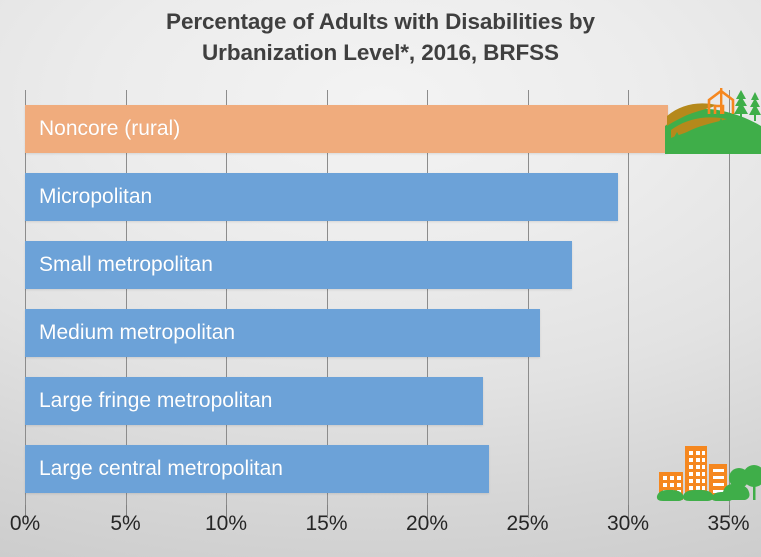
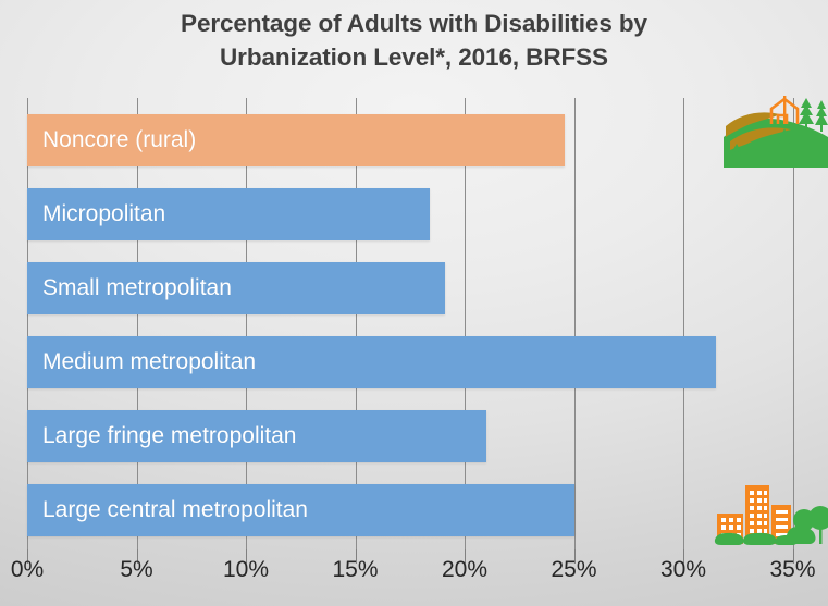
Noncore (rural): 32.0% -> 24.6%
Micropolitan: 29.5% -> 18.4%
Small metropolitan: 27.2% -> 19.1%
Medium metropolitan: 25.6% -> 31.5%
Large fringe metropolitan: 22.8% -> 21.0%
Large central metropolitan: 23.1% -> 25.0%
